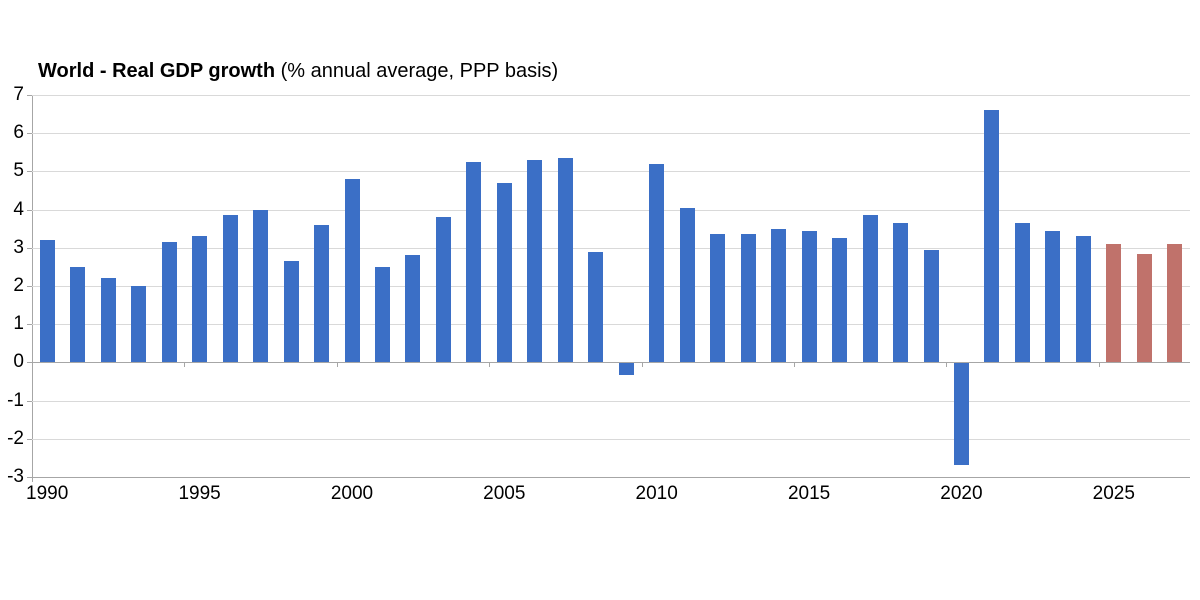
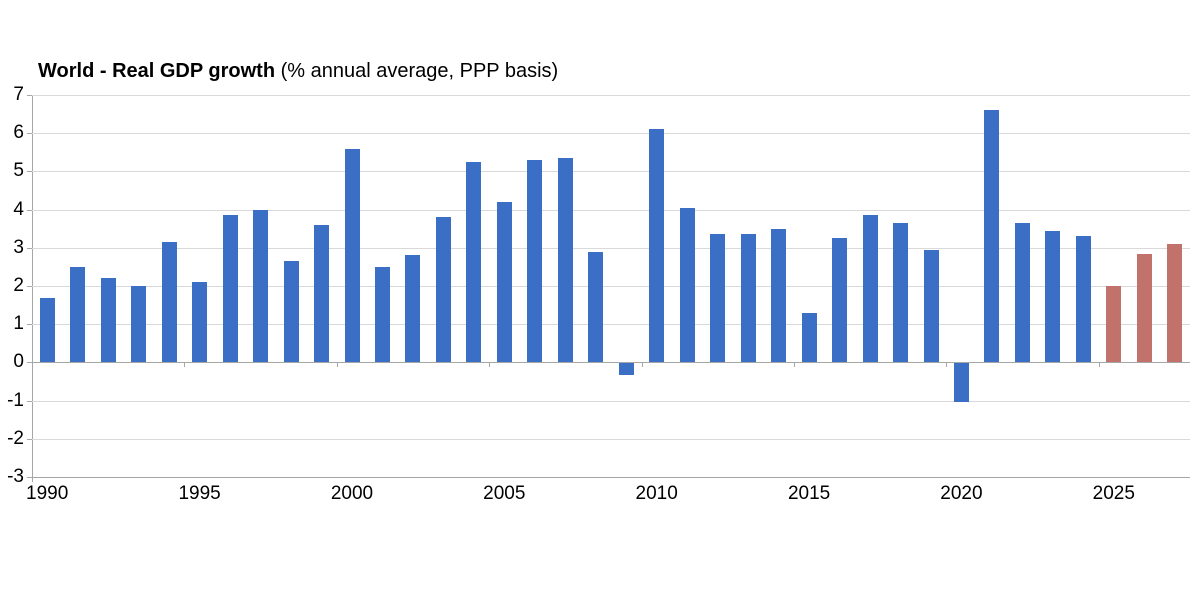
1990: 3.2 -> 1.7
1995: 3.3 -> 2.1
2000: 4.8 -> 5.6
2005: 4.7 -> 4.2
2010: 5.2 -> 6.1
2015: 3.5 -> 1.3
2020: -2.6 -> -1.0
2025: 3.1 -> 2.0
